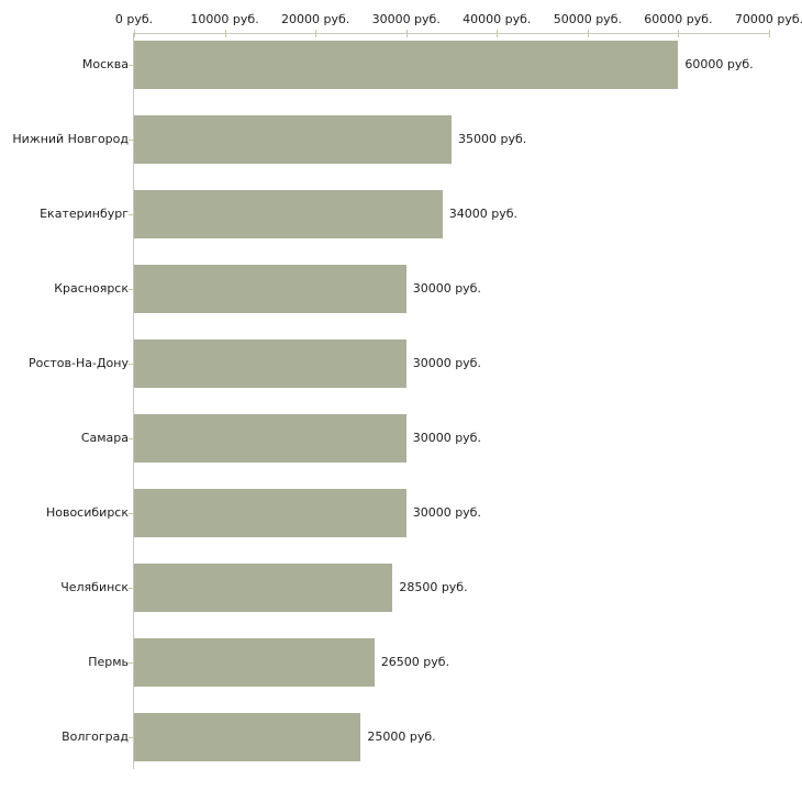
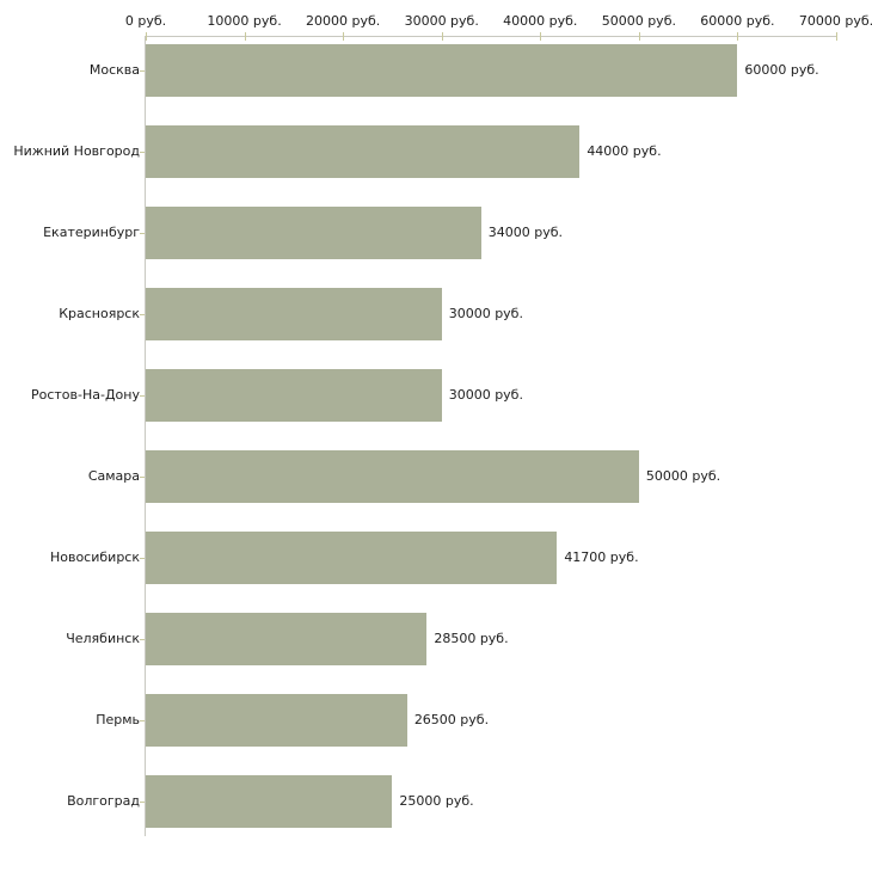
Нижний Новгород: 35000 -> 44000
Самара: 30000 -> 50000
Новосибирск: 30000 -> 41700
